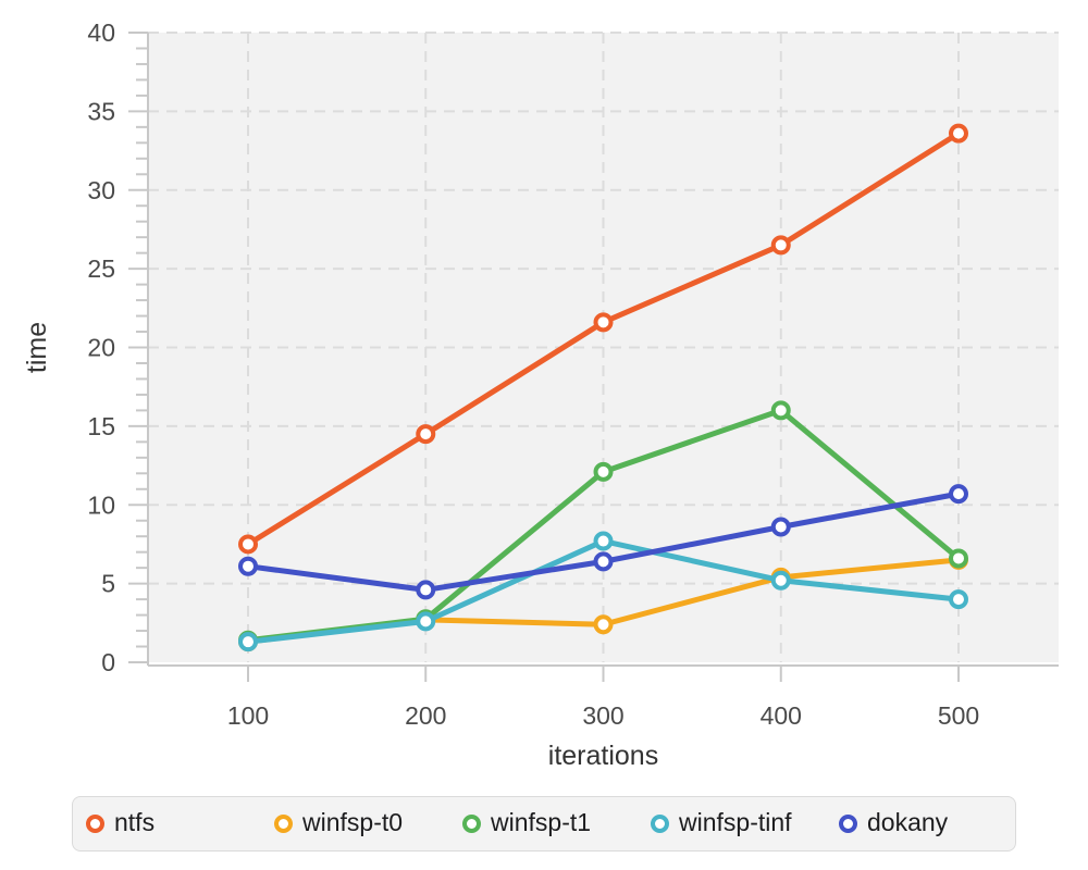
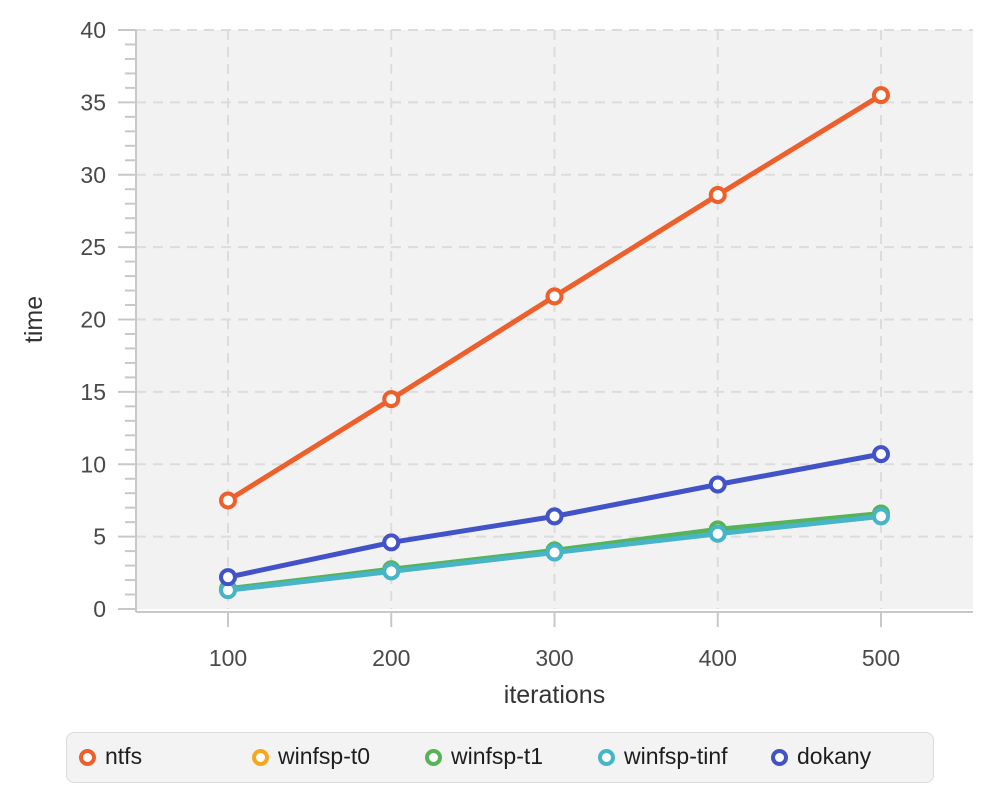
dokany/100: 6.1 -> 2.2
winfsp-t0/300: 2.4 -> 4.0
winfsp-t1/300: 12.1 -> 4.0
winfsp-tinf/300: 7.7 -> 3.9
ntfs/400: 26.5 -> 28.6
winfsp-t1/400: 16.0 -> 5.5
ntfs/500: 33.6 -> 35.5
winfsp-tinf/500: 4.0 -> 6.4
